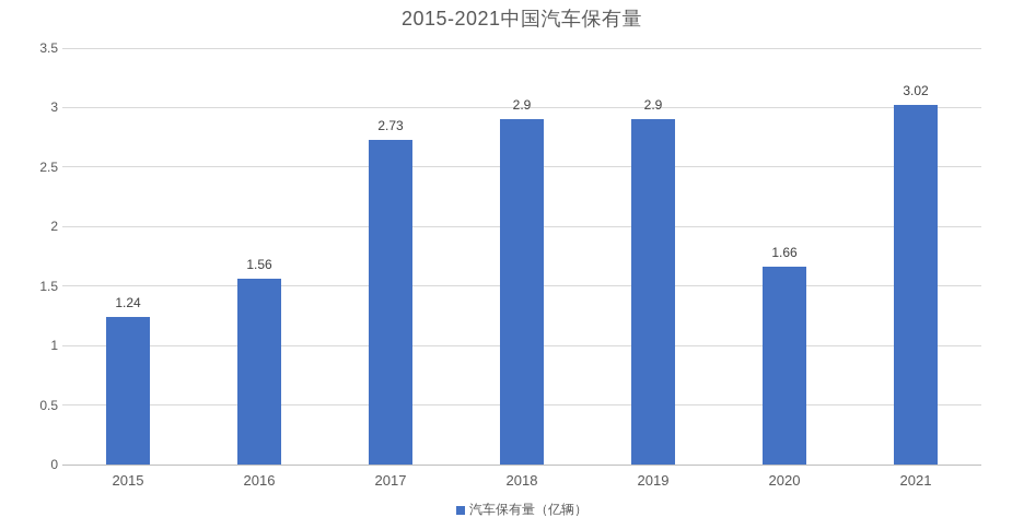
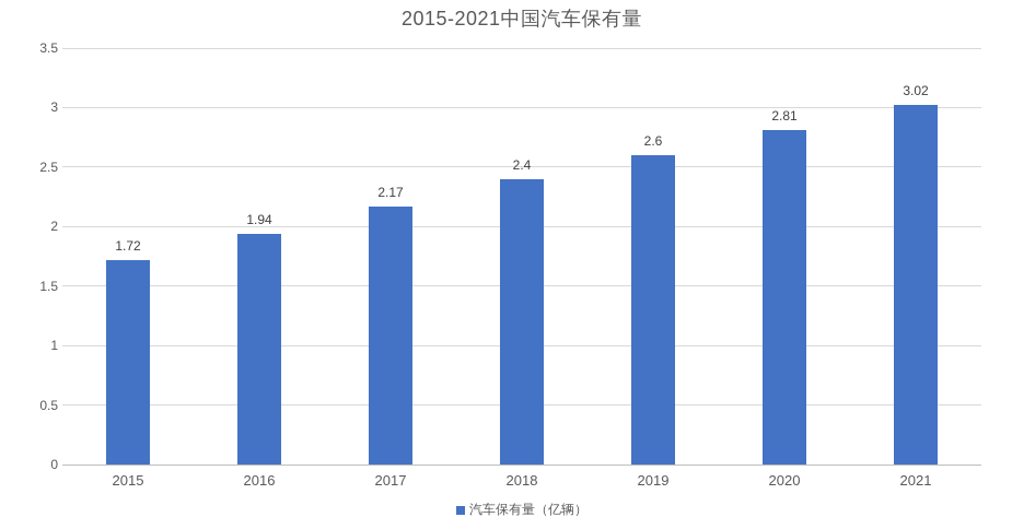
2015: 1.24 -> 1.72
2016: 1.56 -> 1.94
2017: 2.73 -> 2.17
2018: 2.9 -> 2.4
2019: 2.9 -> 2.6
2020: 1.66 -> 2.81
